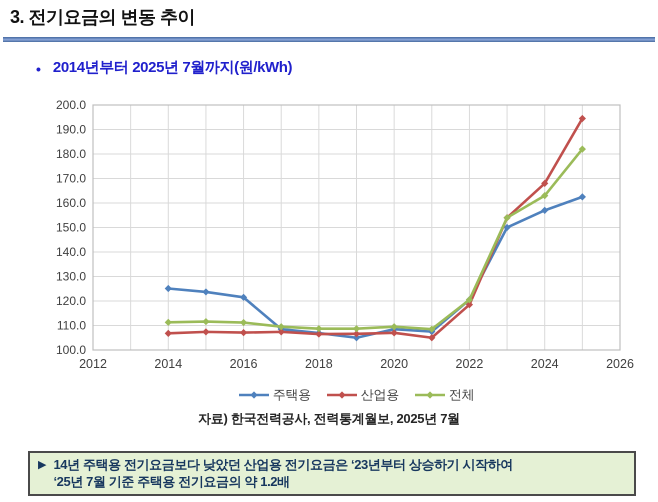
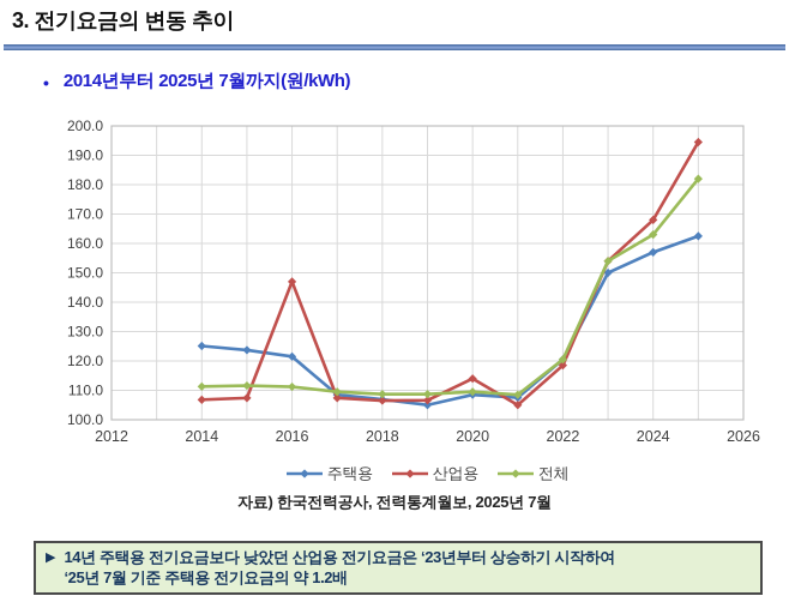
산업용/2016: 107 -> 147
산업용/2020: 107 -> 114
